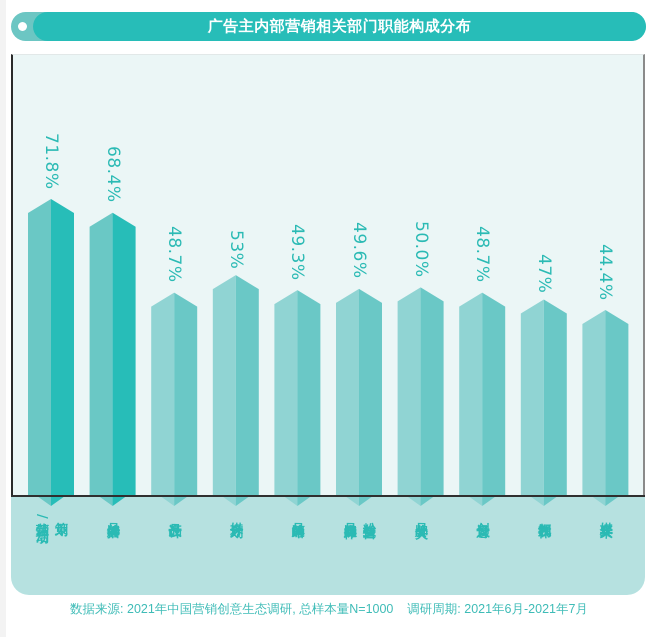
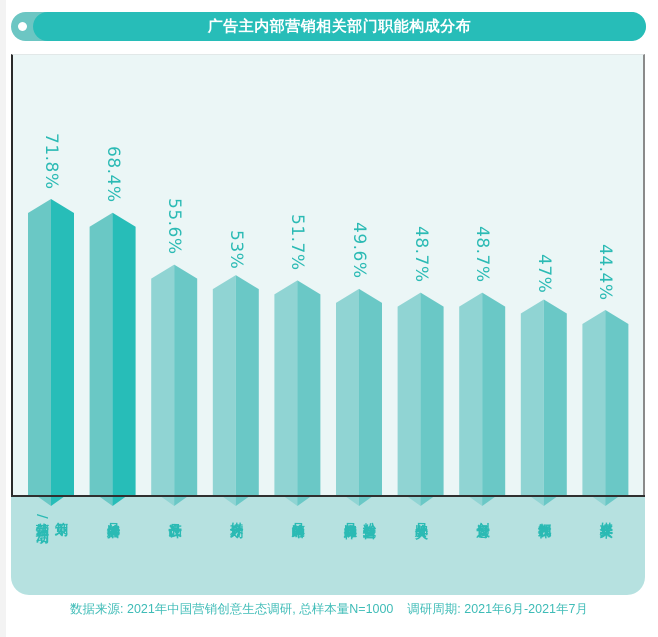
产品设计: 48.7% -> 55.6%
品牌策略: 49.3% -> 51.7%
品牌公关: 50.0% -> 48.7%
